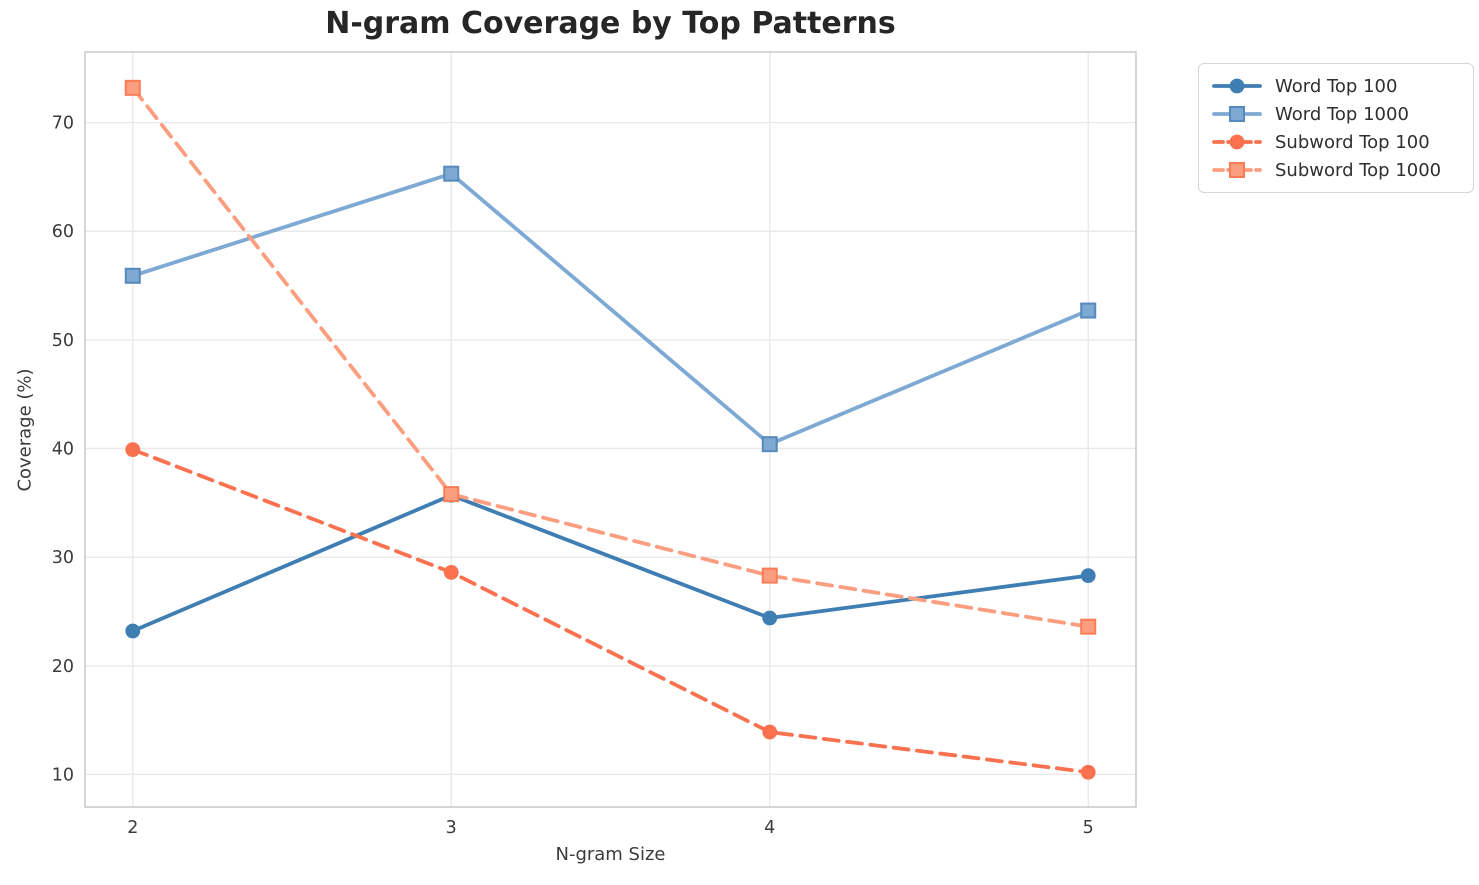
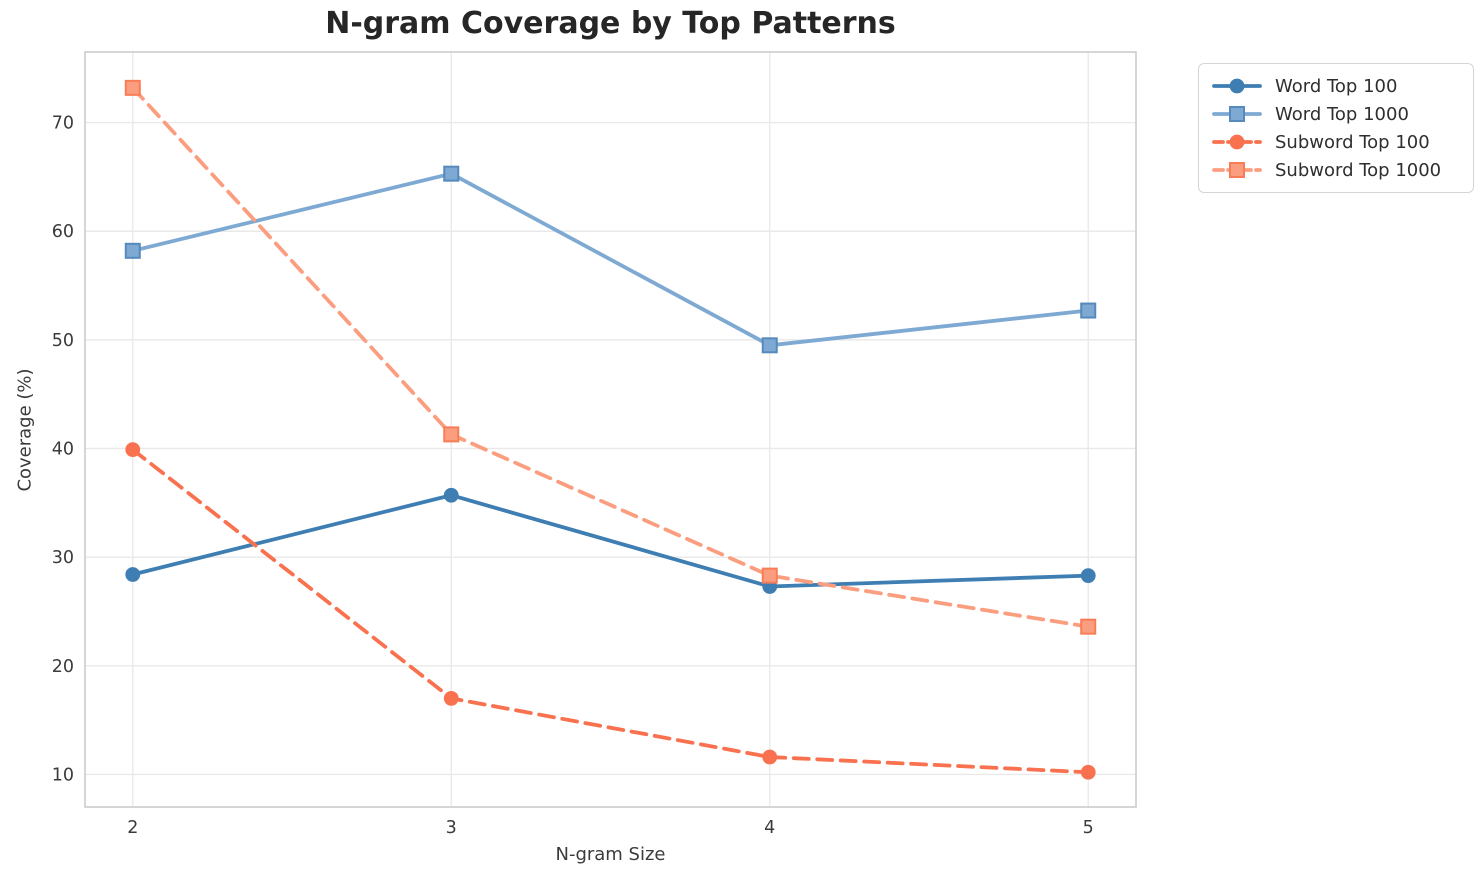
Word Top 100/2: 23.2 -> 28.4
Word Top 1000/2: 55.9 -> 58.2
Subword Top 100/3: 28.6 -> 17.0
Subword Top 1000/3: 35.8 -> 41.3
Word Top 100/4: 24.4 -> 27.3
Word Top 1000/4: 40.4 -> 49.5
Subword Top 100/4: 13.9 -> 11.6
